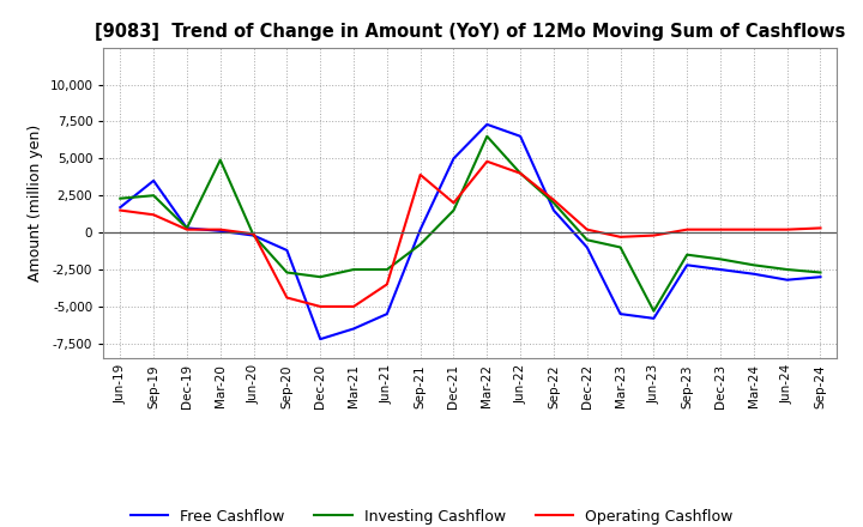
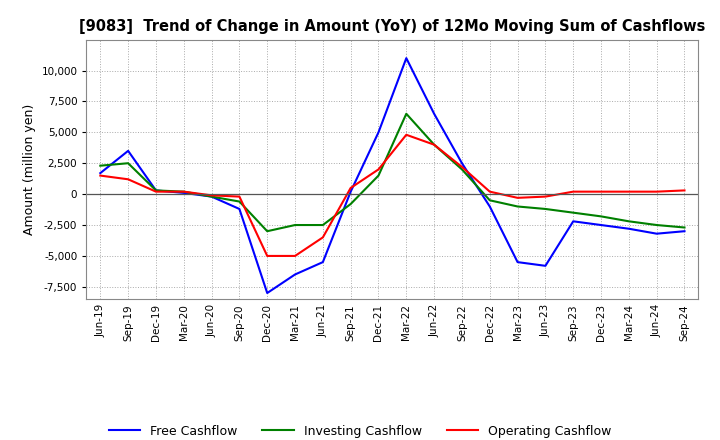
Investing Cashflow/Mar-20: 4,900 -> 200
Operating Cashflow/Sep-20: -4,400 -> -200
Investing Cashflow/Sep-20: -2,700 -> -600
Free Cashflow/Dec-20: -7,200 -> -8,000
Operating Cashflow/Sep-21: 3,900 -> 500
Free Cashflow/Mar-22: 7,300 -> 11,000
Free Cashflow/Sep-22: 1,500 -> 2,500
Investing Cashflow/Jun-23: -5,300 -> -1,200
